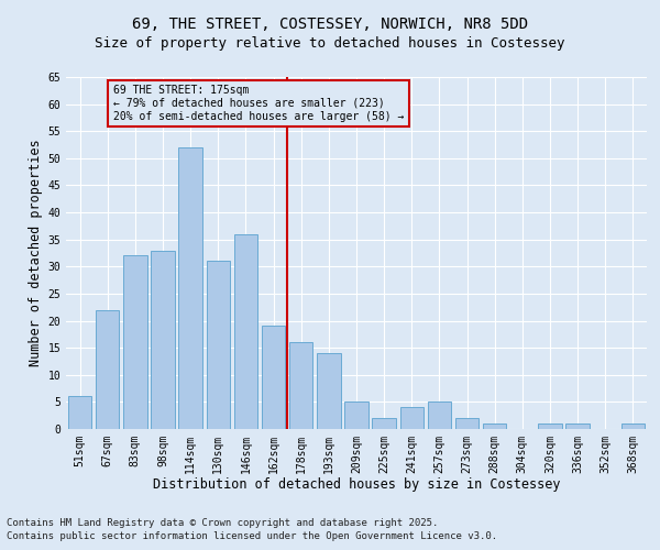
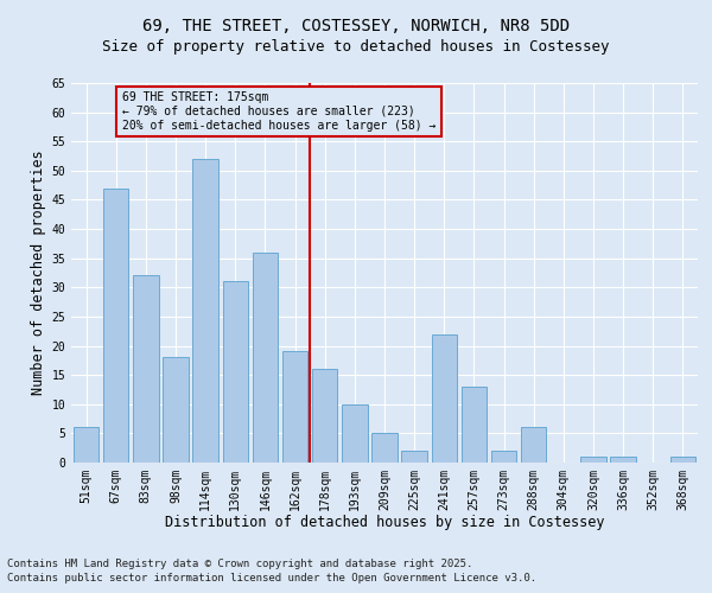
67sqm: 22 -> 47
98sqm: 33 -> 18
193sqm: 14 -> 10
241sqm: 4 -> 22
257sqm: 5 -> 13
288sqm: 1 -> 6
